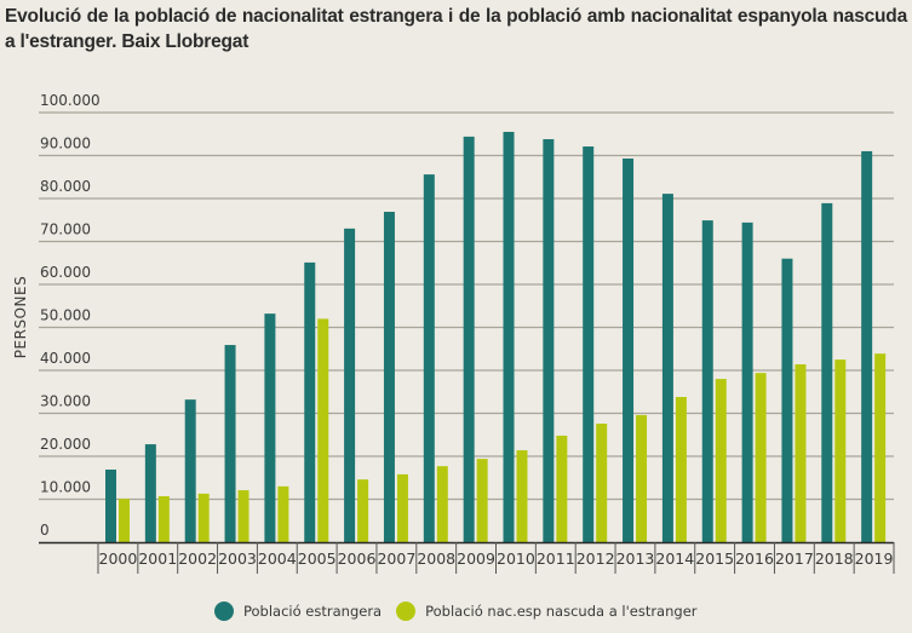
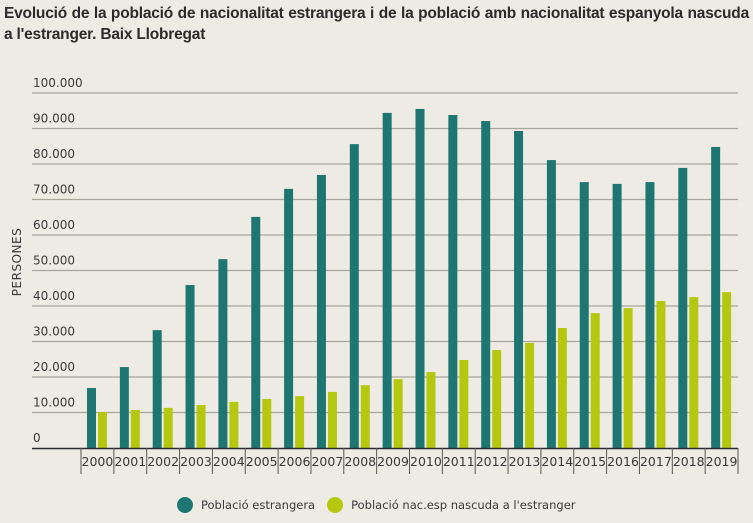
Població nac.esp nascuda a l'estranger/2005: 52000 -> 14000
Població estrangera/2017: 66000 -> 75000
Població estrangera/2019: 91000 -> 85000
